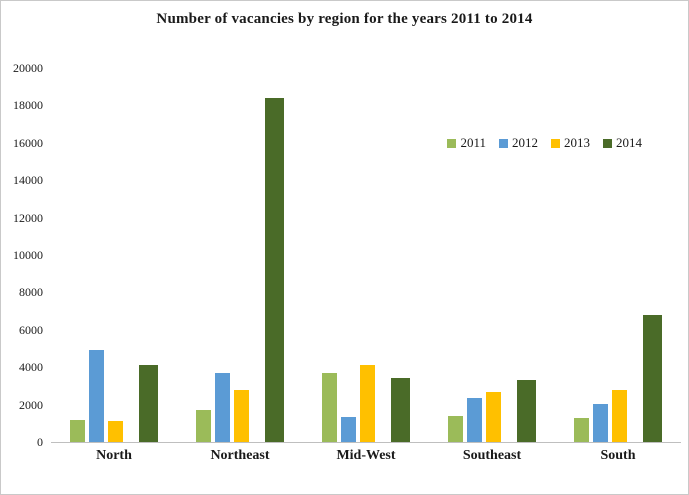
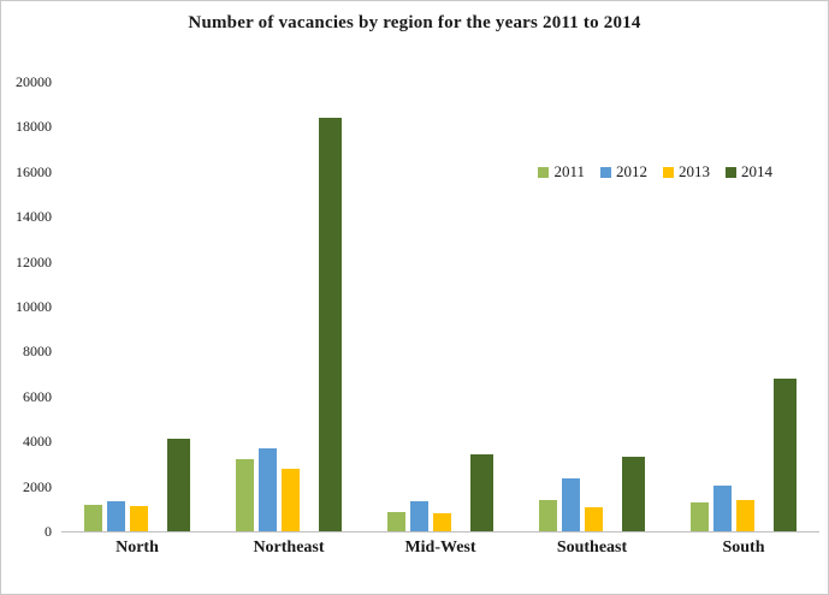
2012/North: 4900 -> 1400
2011/Northeast: 1700 -> 3200
2011/Mid-West: 3700 -> 800
2013/Mid-West: 4100 -> 800
2013/Southeast: 2700 -> 1000
2013/South: 2800 -> 1400
